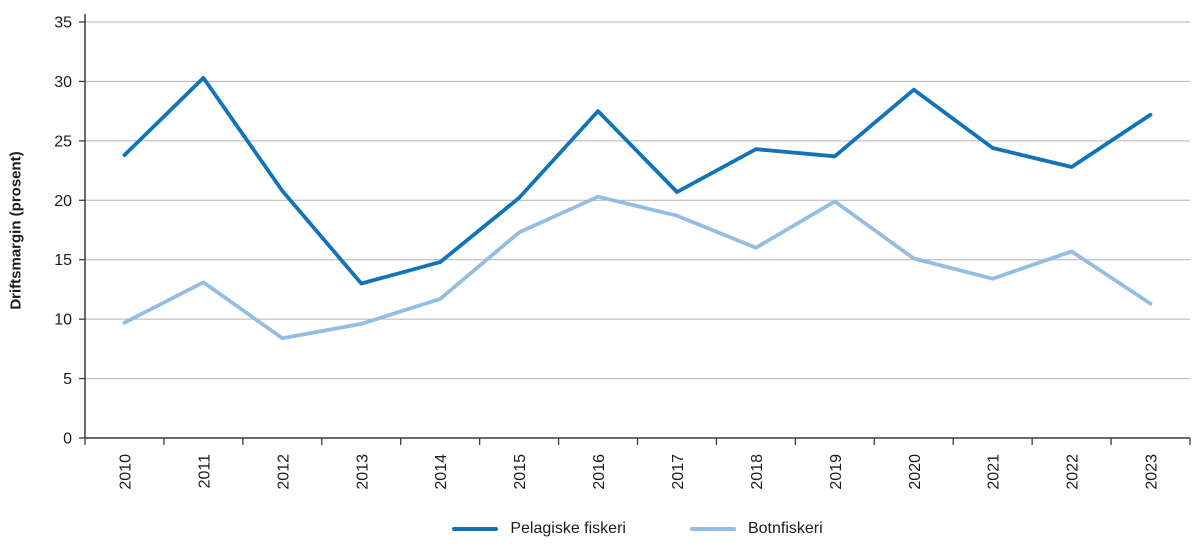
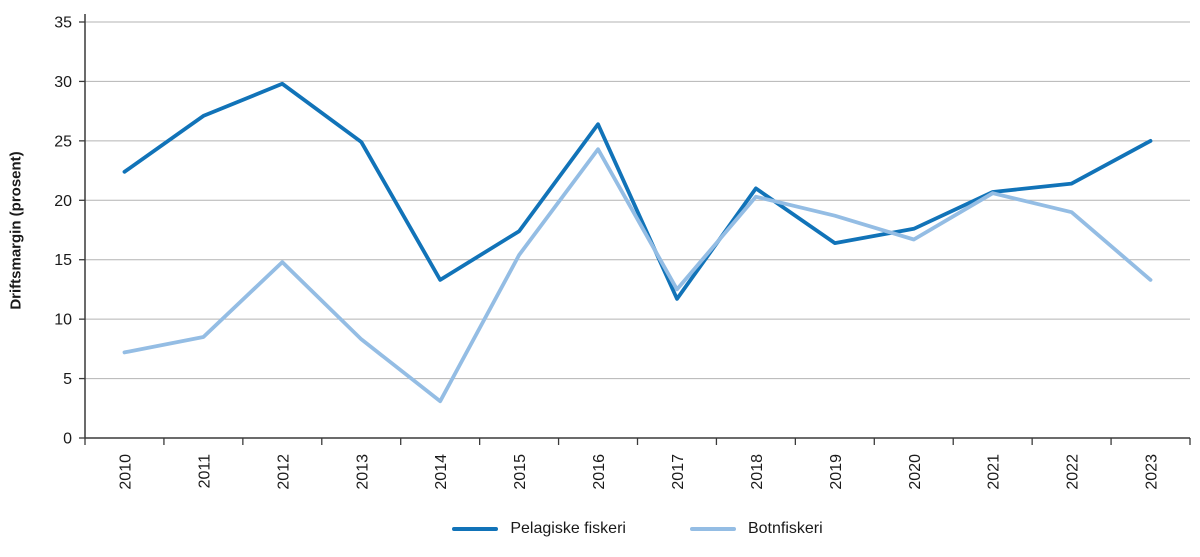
Pelagiske fiskeri/2010: 23.8 -> 22.4
Botnfiskeri/2010: 9.7 -> 7.2
Pelagiske fiskeri/2011: 30.3 -> 27.1
Botnfiskeri/2011: 13.1 -> 8.5
Pelagiske fiskeri/2012: 20.8 -> 29.8
Botnfiskeri/2012: 8.4 -> 14.8
Pelagiske fiskeri/2013: 13.0 -> 24.9
Botnfiskeri/2013: 9.6 -> 8.3
Pelagiske fiskeri/2014: 14.8 -> 13.3
Botnfiskeri/2014: 11.7 -> 3.1
Pelagiske fiskeri/2015: 20.2 -> 17.4
Botnfiskeri/2015: 17.3 -> 15.4
Pelagiske fiskeri/2016: 27.5 -> 26.4
Botnfiskeri/2016: 20.3 -> 24.3
Pelagiske fiskeri/2017: 20.7 -> 11.7
Botnfiskeri/2017: 18.7 -> 12.5
Pelagiske fiskeri/2018: 24.3 -> 21.0
Botnfiskeri/2018: 16.0 -> 20.3
Pelagiske fiskeri/2019: 23.7 -> 16.4
Botnfiskeri/2019: 19.9 -> 18.7
Pelagiske fiskeri/2020: 29.3 -> 17.6
Botnfiskeri/2020: 15.1 -> 16.7
Pelagiske fiskeri/2021: 24.4 -> 20.7
Botnfiskeri/2021: 13.4 -> 20.6
Pelagiske fiskeri/2022: 22.8 -> 21.4
Botnfiskeri/2022: 15.7 -> 19.0
Pelagiske fiskeri/2023: 27.2 -> 25.0
Botnfiskeri/2023: 11.3 -> 13.3
